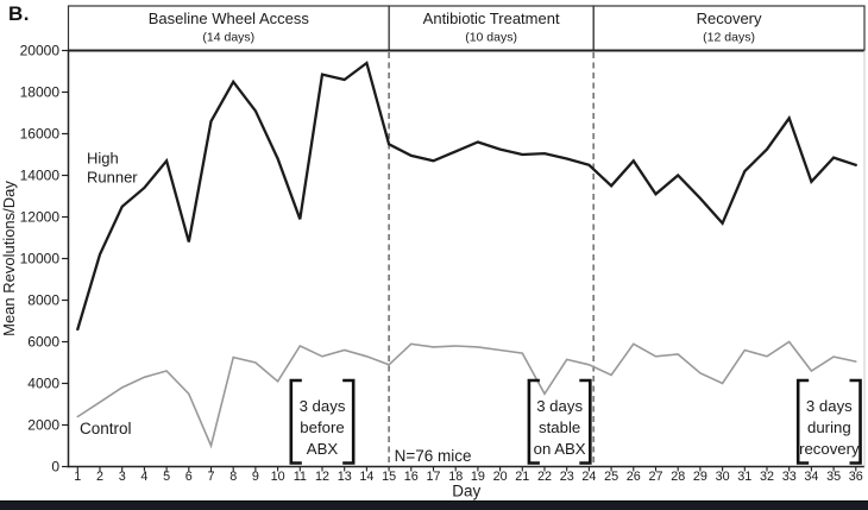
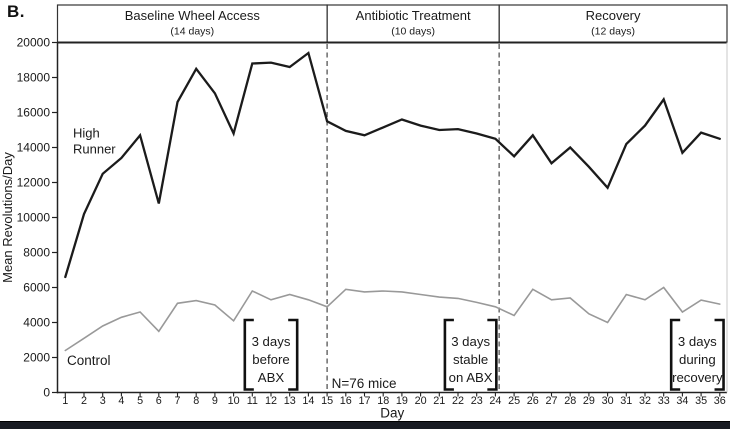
Control/7: 1000 -> 5100
High Runner/11: 11900 -> 18800
Control/22: 3500 -> 5400
